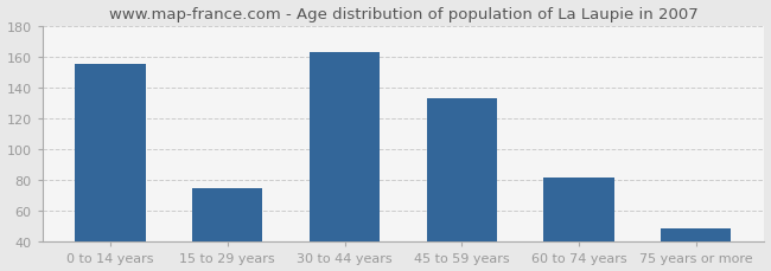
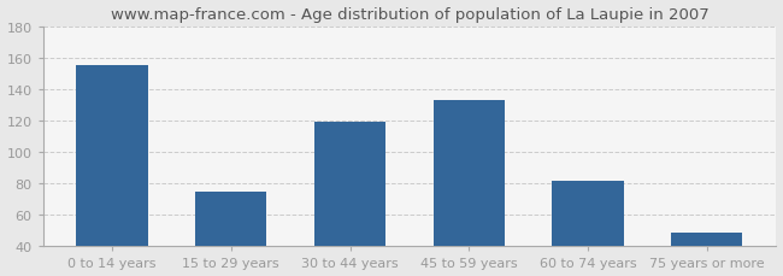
30 to 44 years: 163 -> 119
